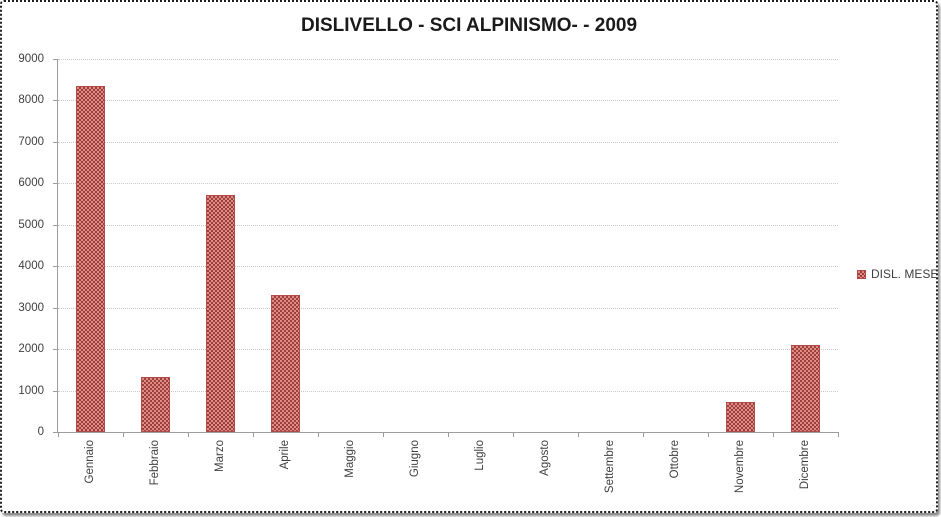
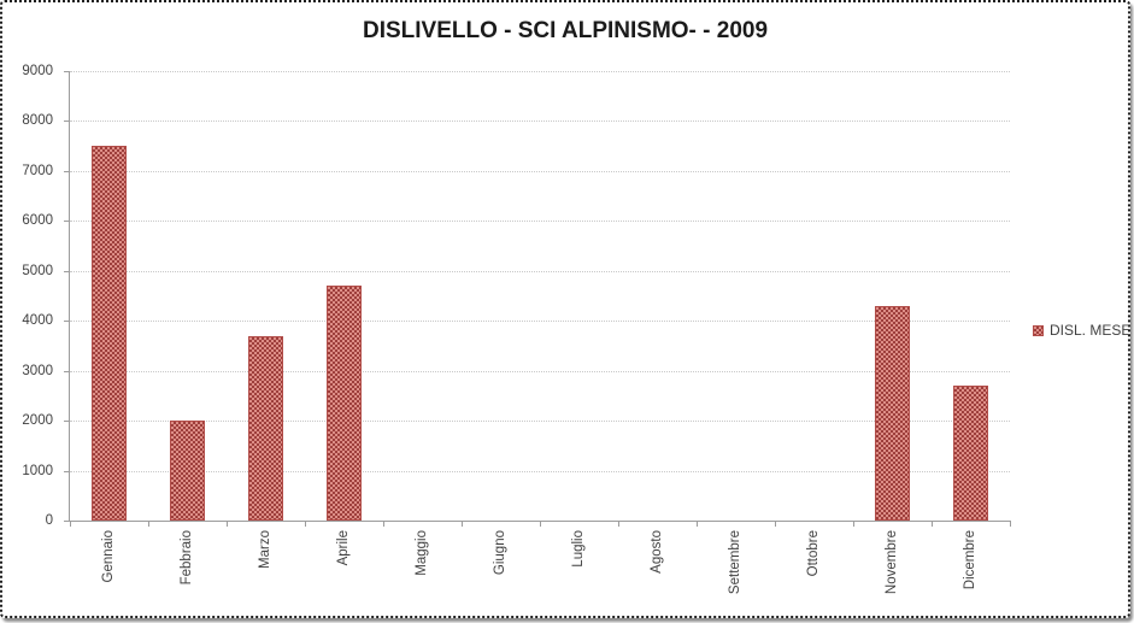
Gennaio: 8400 -> 7500
Febbraio: 1300 -> 2000
Marzo: 5700 -> 3700
Aprile: 3300 -> 4700
Novembre: 700 -> 4300
Dicembre: 2100 -> 2700
